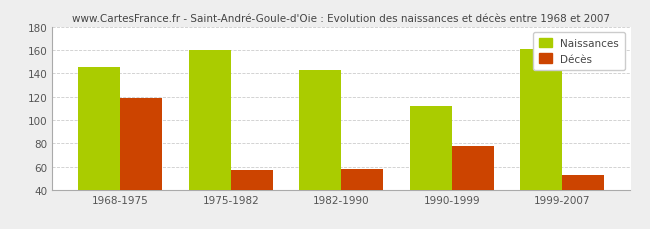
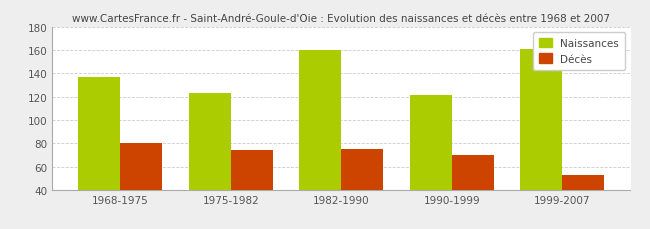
Naissances/1968-1975: 145 -> 137
Décès/1968-1975: 119 -> 80
Naissances/1975-1982: 160 -> 123
Décès/1975-1982: 57 -> 74
Naissances/1982-1990: 143 -> 160
Décès/1982-1990: 58 -> 75
Naissances/1990-1999: 112 -> 121
Décès/1990-1999: 78 -> 70
